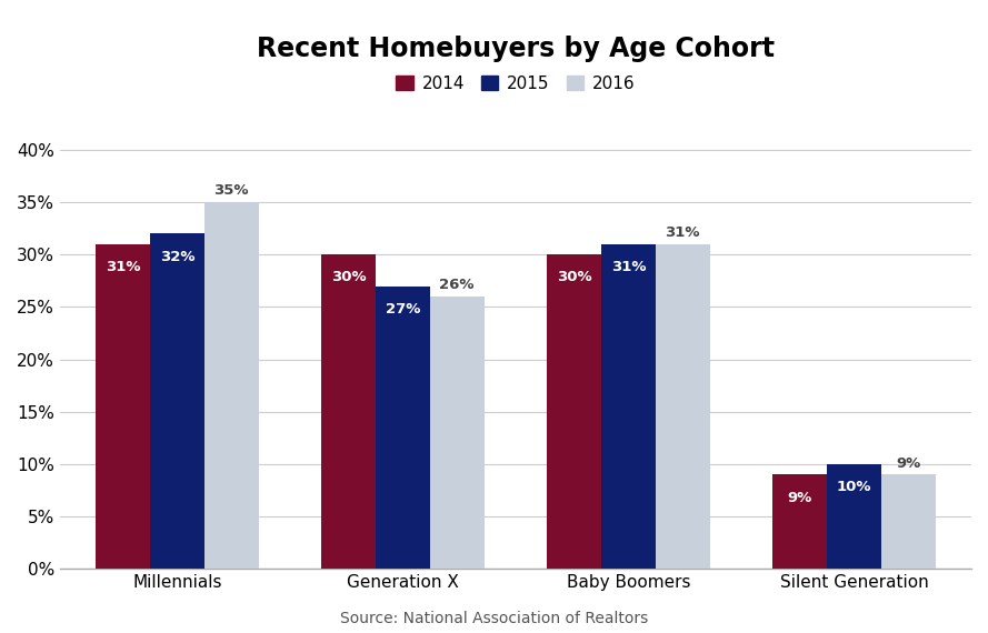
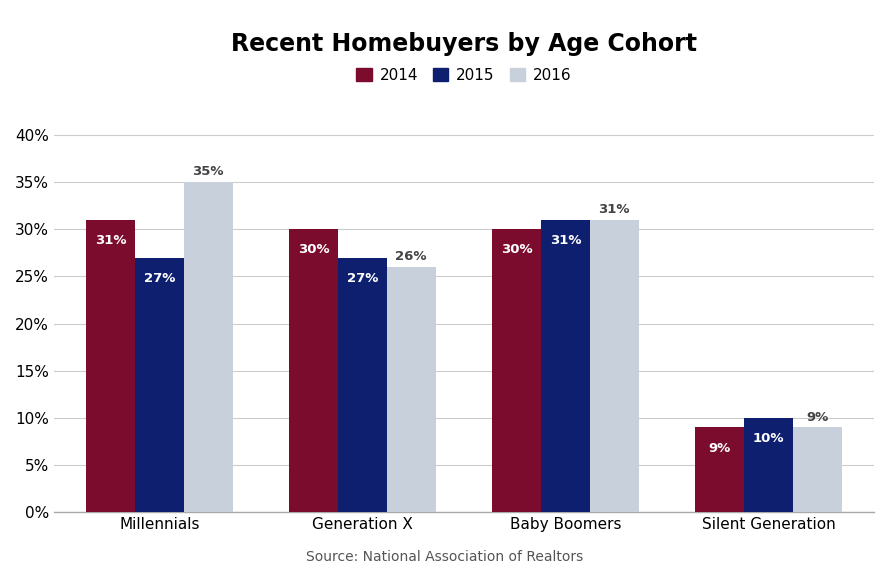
2015/Millennials: 32% -> 27%
